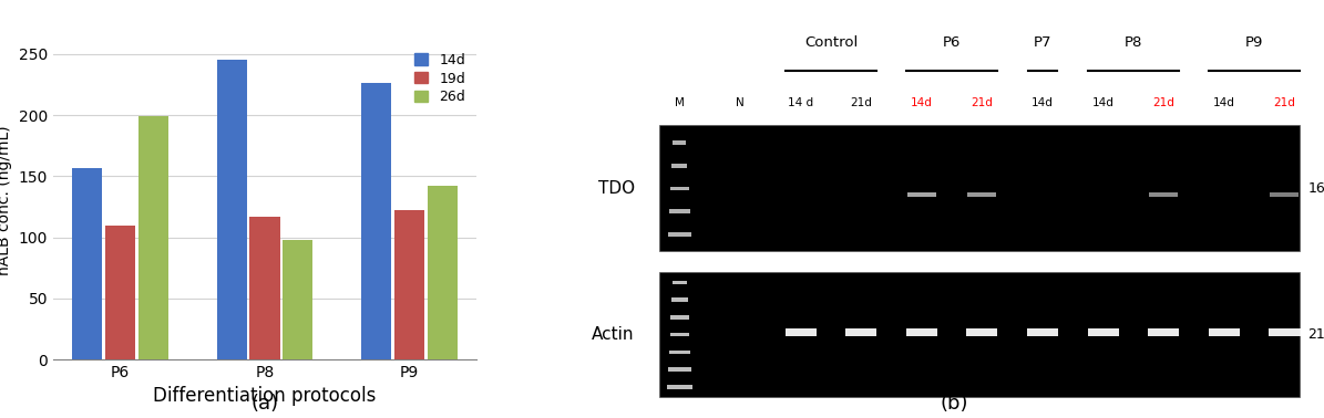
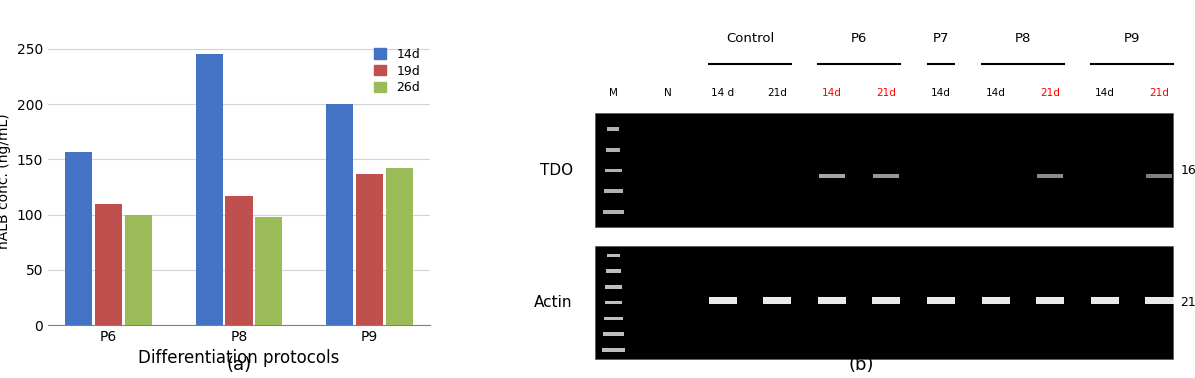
26d/P6: 199 -> 100
14d/P9: 226 -> 200
19d/P9: 122 -> 137
